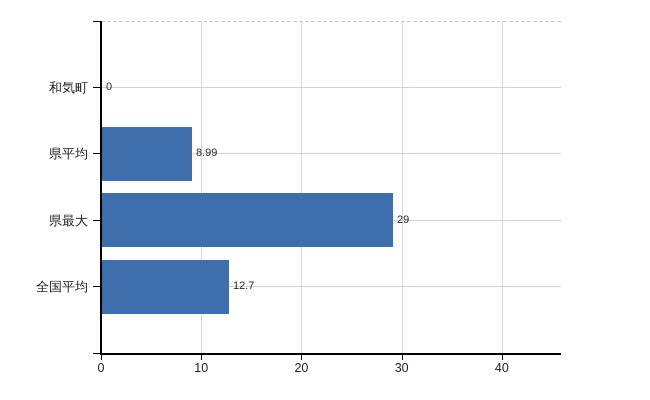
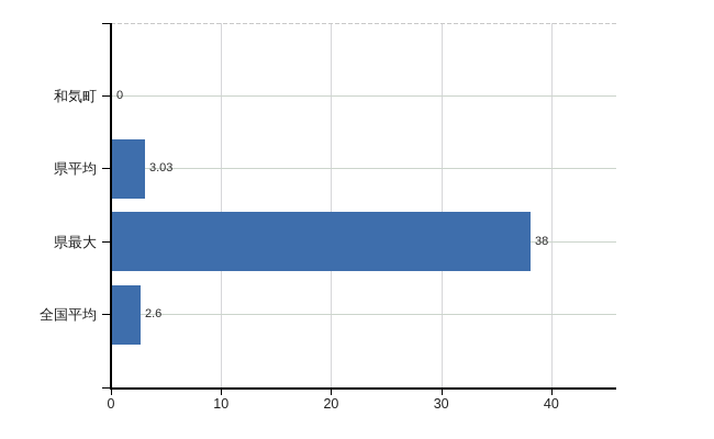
県平均: 8.99 -> 3.03
県最大: 29 -> 38
全国平均: 12.7 -> 2.6
